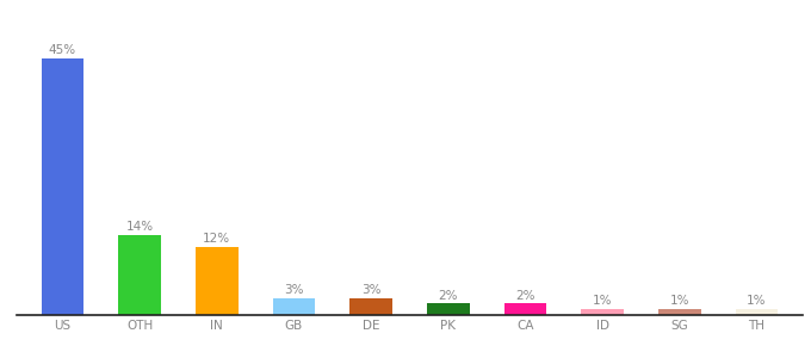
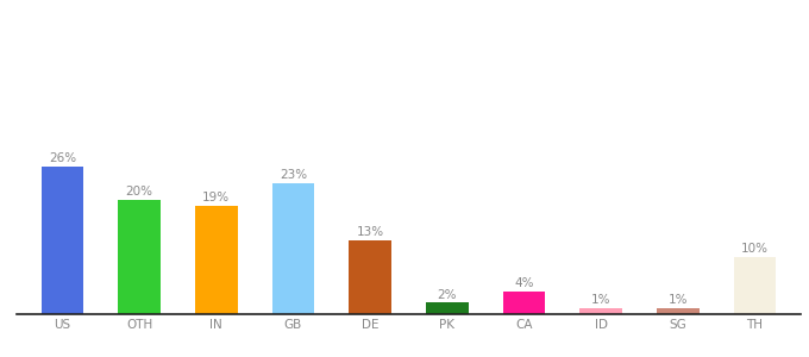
US: 45% -> 26%
OTH: 14% -> 20%
IN: 12% -> 19%
GB: 3% -> 23%
DE: 3% -> 13%
CA: 2% -> 4%
TH: 1% -> 10%
